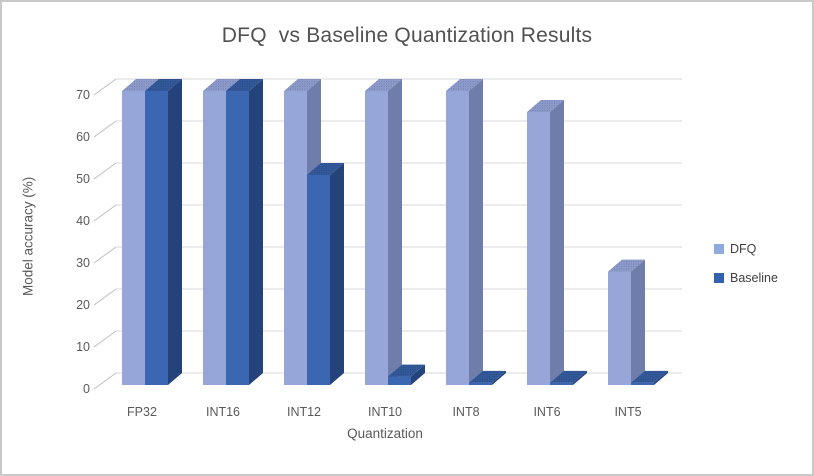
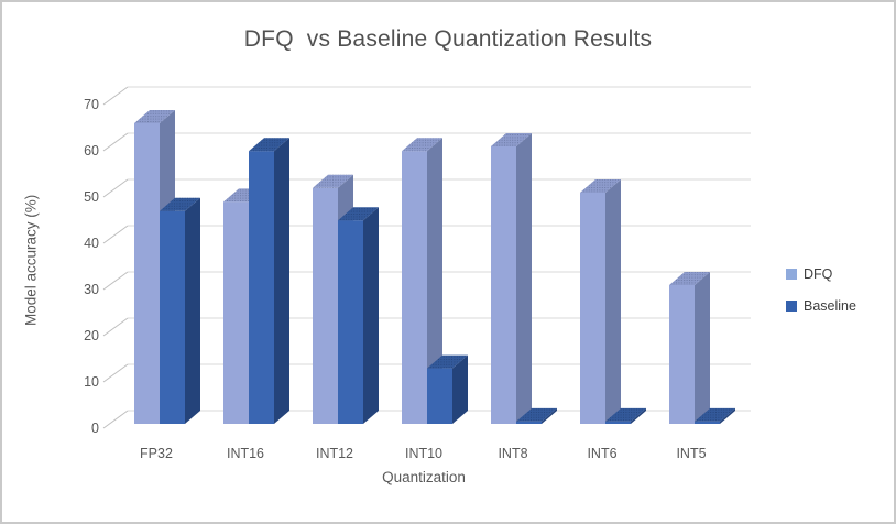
DFQ/FP32: 70 -> 65
Baseline/FP32: 70 -> 46
DFQ/INT16: 70 -> 48
Baseline/INT16: 70 -> 59
DFQ/INT12: 70 -> 51
Baseline/INT12: 50 -> 44
DFQ/INT10: 70 -> 59
Baseline/INT10: 2 -> 12
DFQ/INT8: 70 -> 60
DFQ/INT6: 65 -> 50
DFQ/INT5: 27 -> 30
